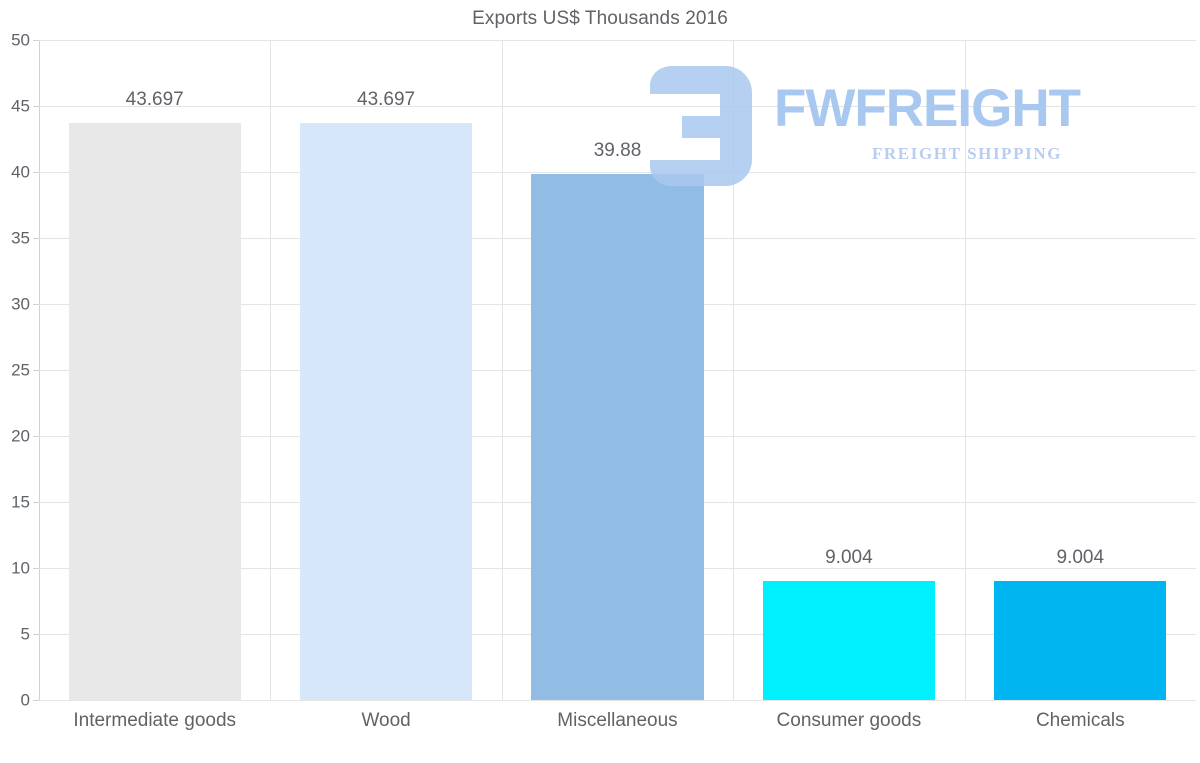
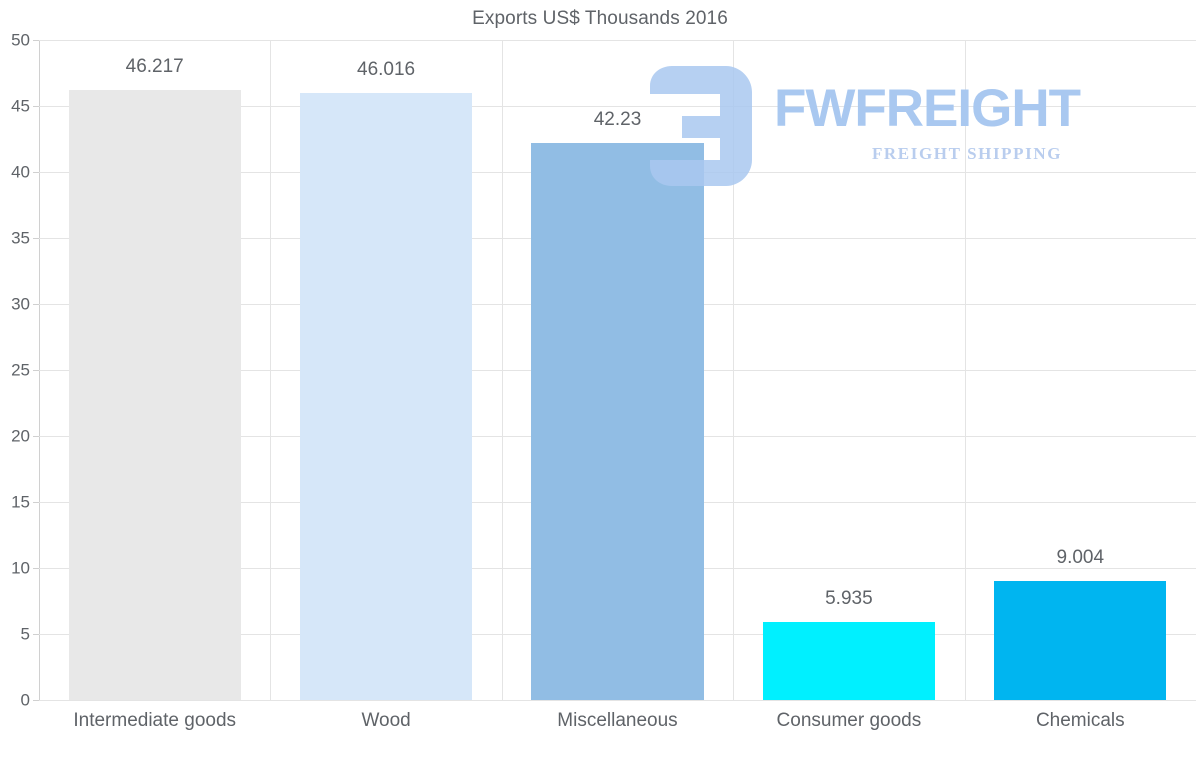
Intermediate goods: 43.697 -> 46.217
Wood: 43.697 -> 46.016
Miscellaneous: 39.88 -> 42.23
Consumer goods: 9.004 -> 5.935
